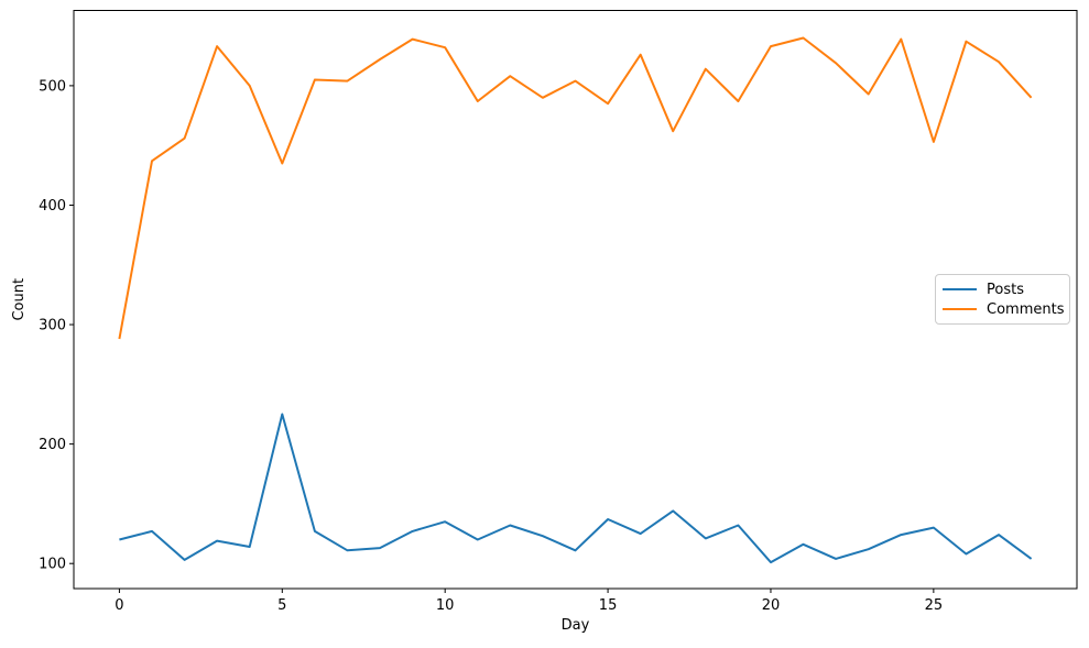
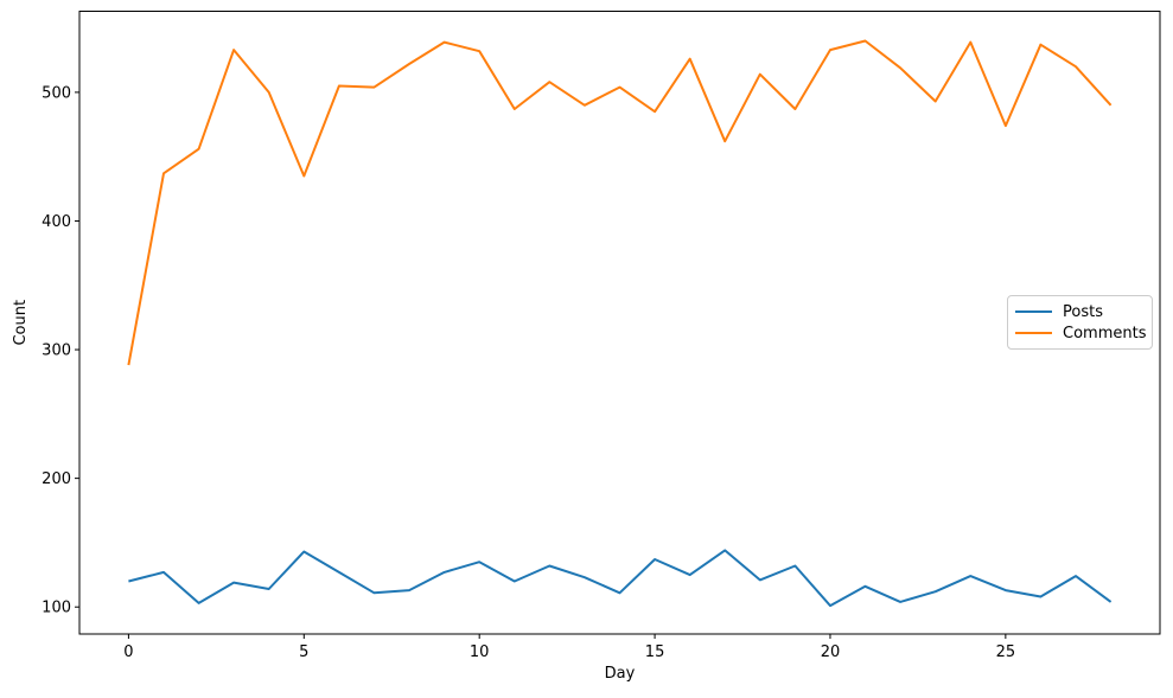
Posts/5: 225 -> 143
Posts/25: 130 -> 113
Comments/25: 453 -> 474
